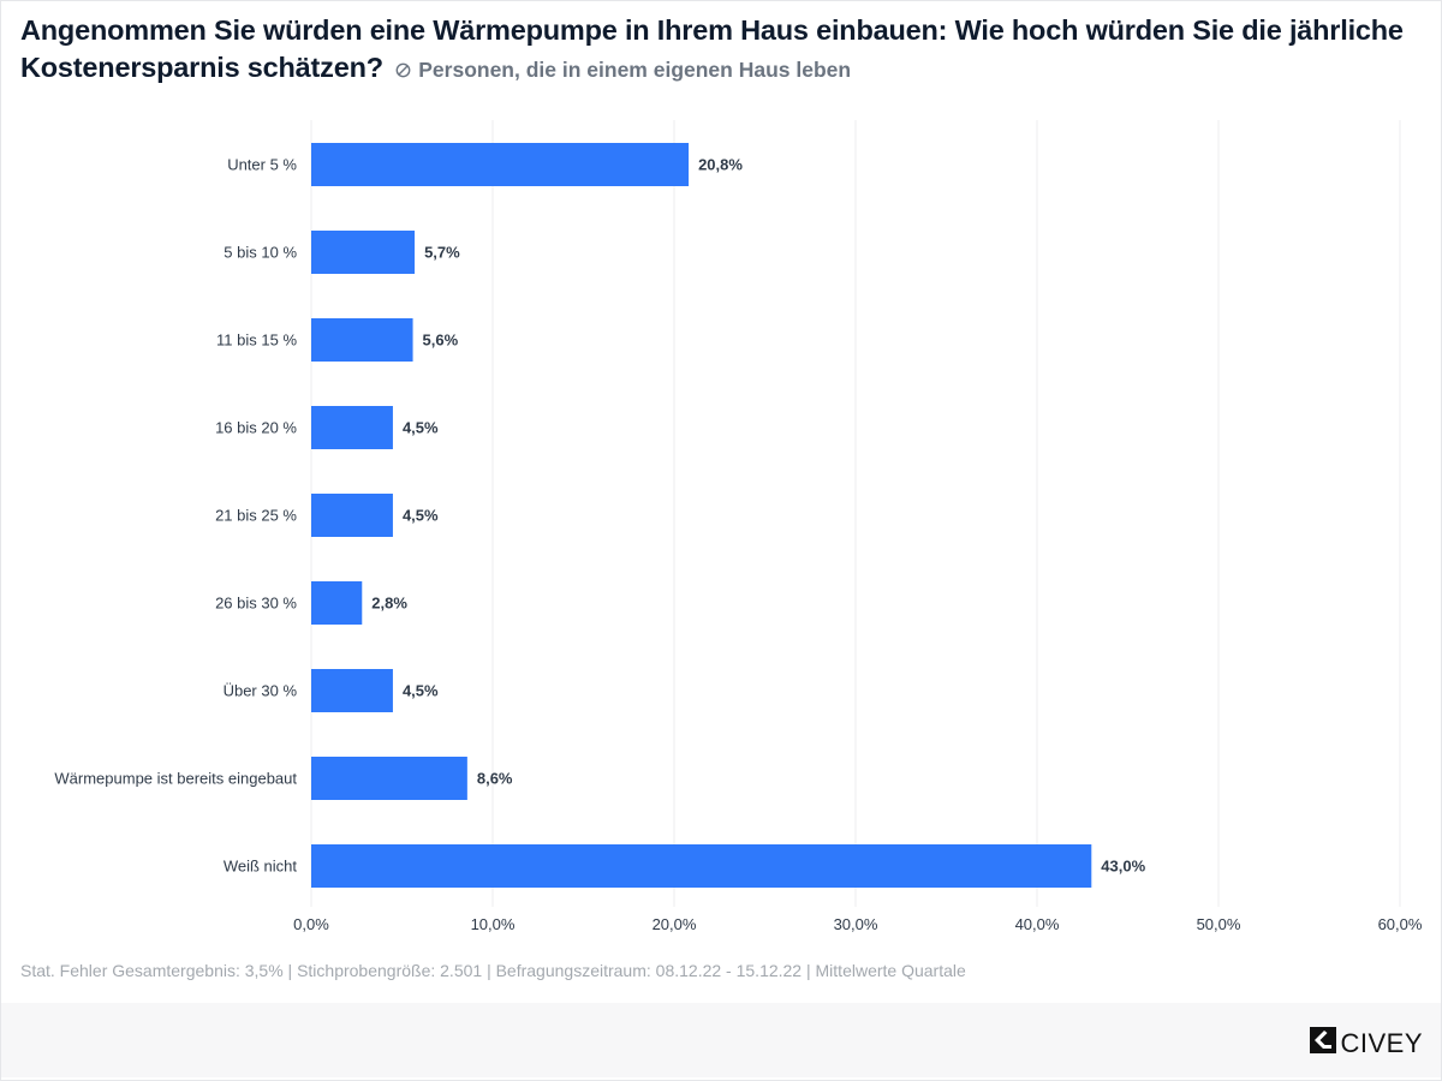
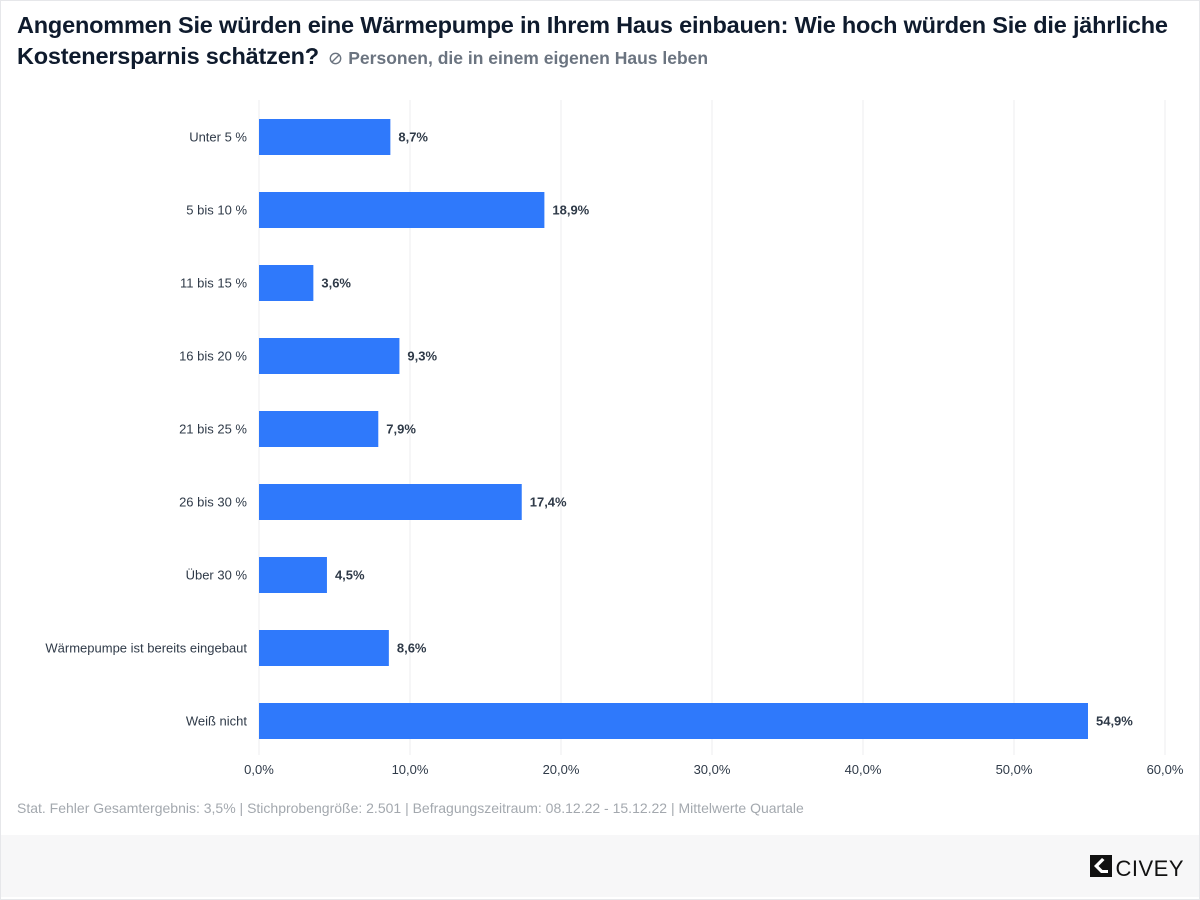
Unter 5 %: 20,8% -> 8,7%
5 bis 10 %: 5,7% -> 18,9%
11 bis 15 %: 5,6% -> 3,6%
16 bis 20 %: 4,5% -> 9,3%
21 bis 25 %: 4,5% -> 7,9%
26 bis 30 %: 2,8% -> 17,4%
Weiß nicht: 43,0% -> 54,9%
